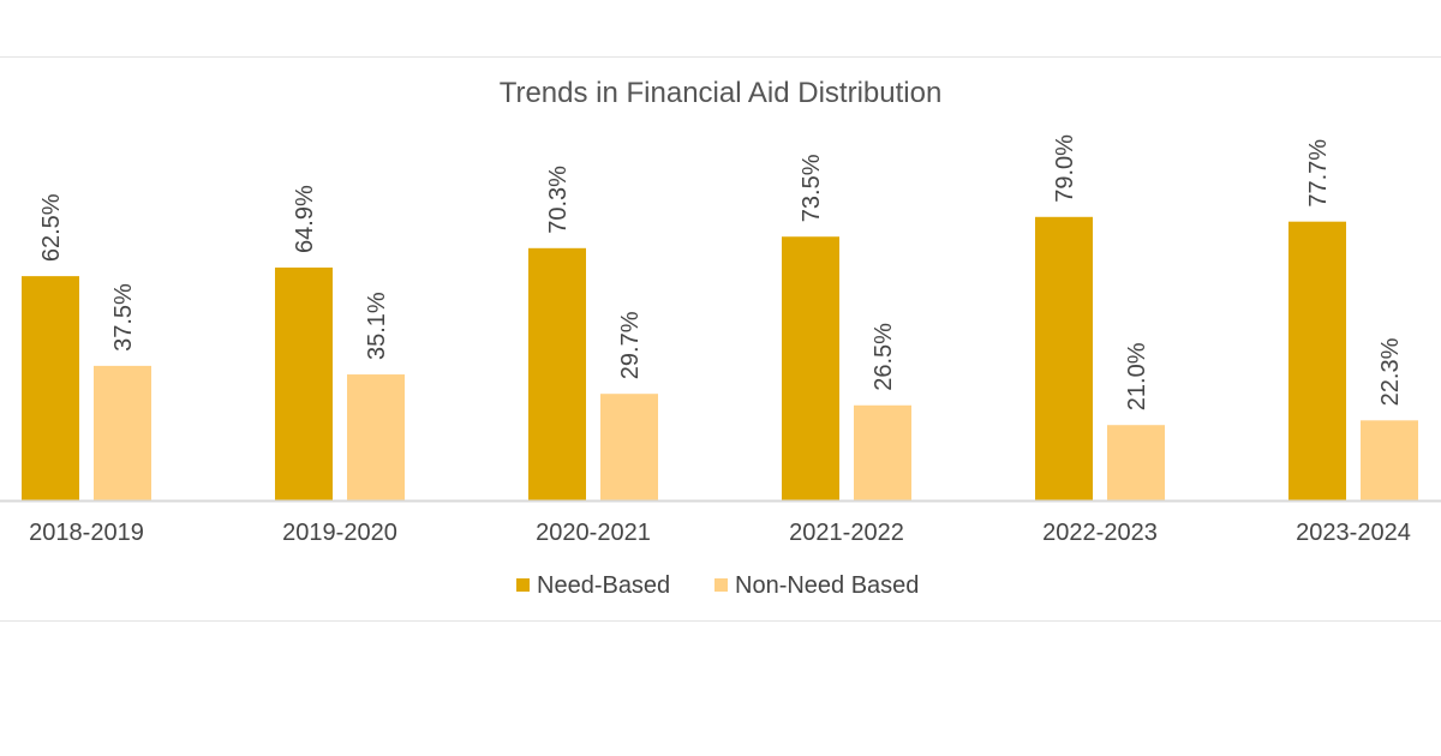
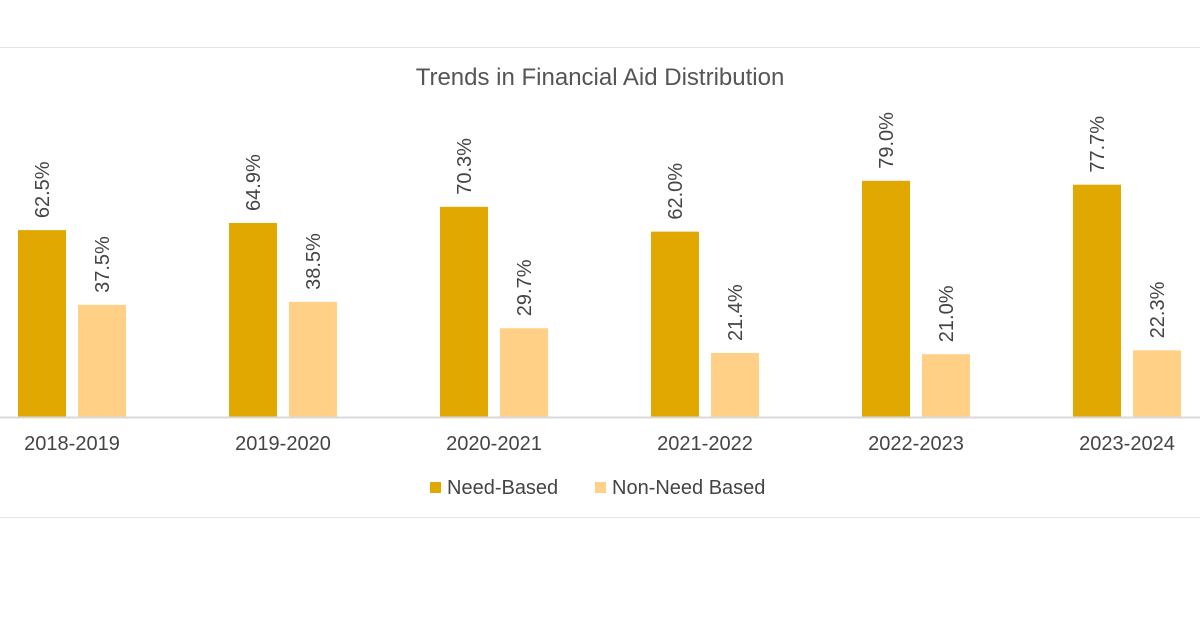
Non-Need Based/2019-2020: 35.1% -> 38.5%
Need-Based/2021-2022: 73.5% -> 62.0%
Non-Need Based/2021-2022: 26.5% -> 21.4%
